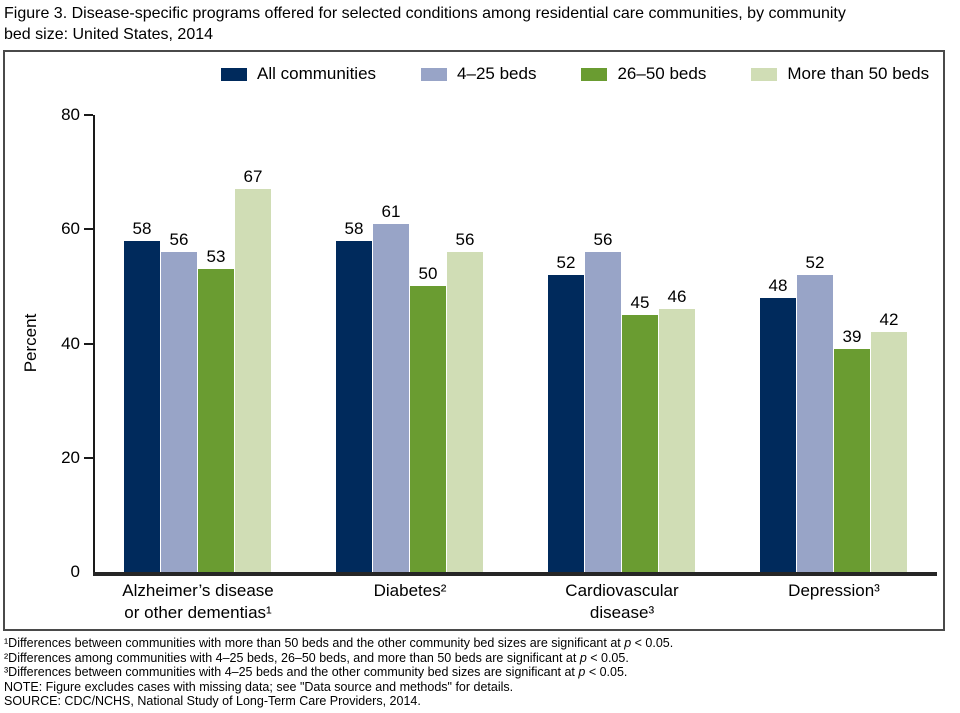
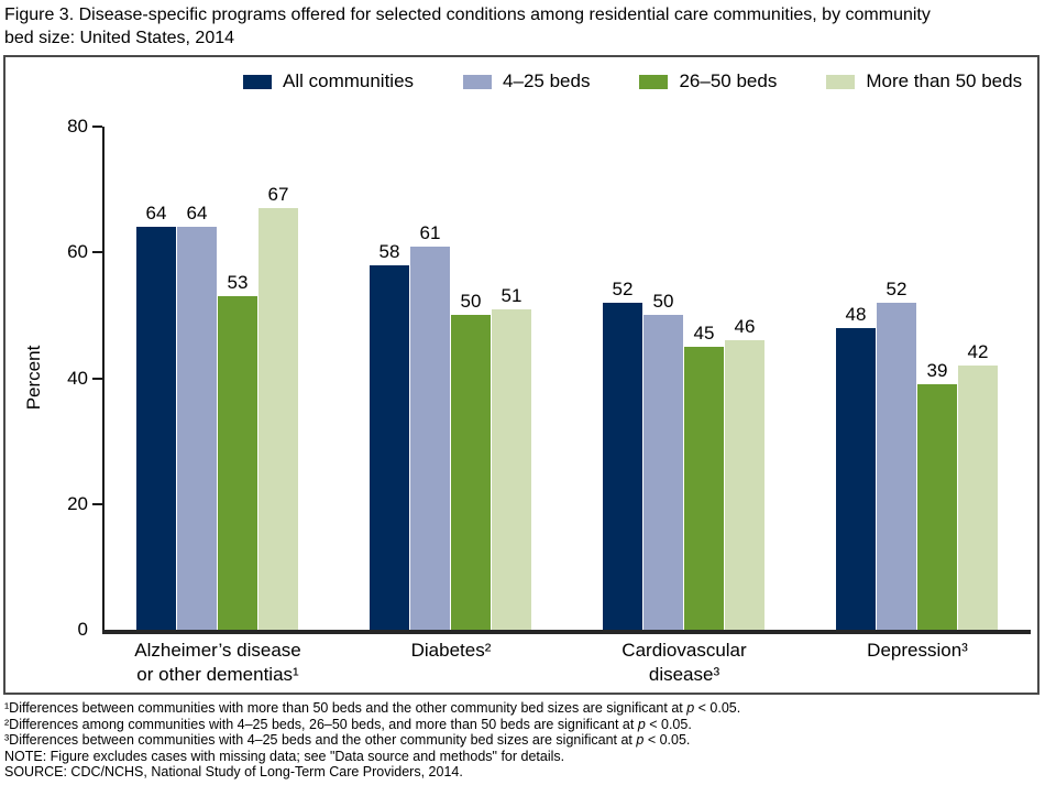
All communities/Alzheimer’s disease or other dementias¹: 58 -> 64
4–25 beds/Alzheimer’s disease or other dementias¹: 56 -> 64
More than 50 beds/Diabetes²: 56 -> 51
4–25 beds/Cardiovascular disease³: 56 -> 50
